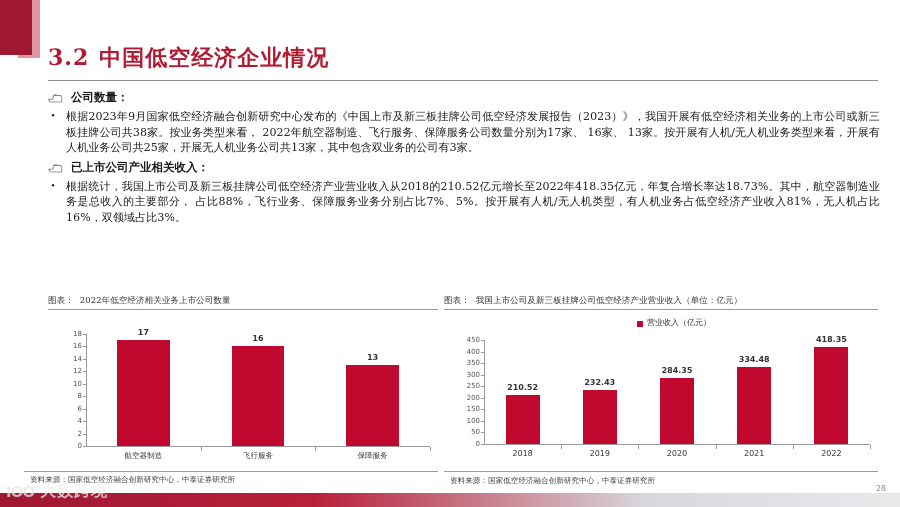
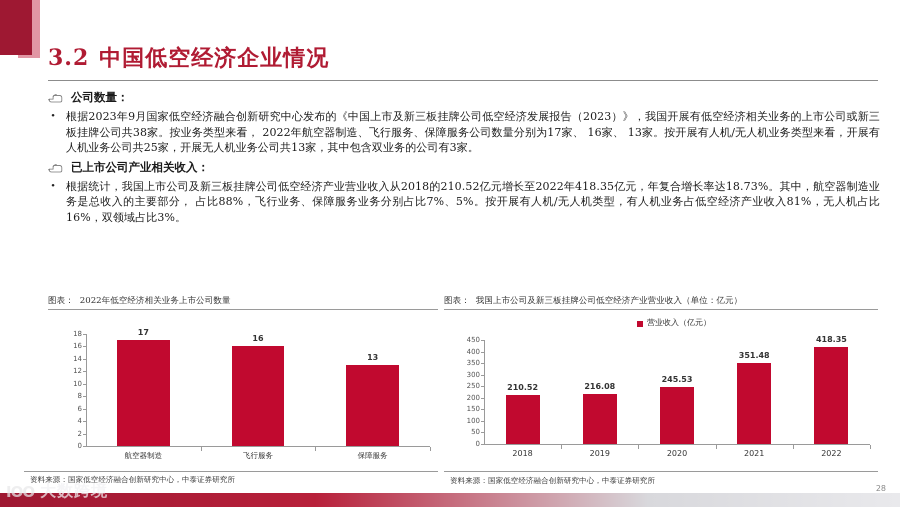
我国上市公司及新三板挂牌公司低空经济产业营业收入（单位：亿元）/2019: 232.43 -> 216.08
我国上市公司及新三板挂牌公司低空经济产业营业收入（单位：亿元）/2020: 284.35 -> 245.53
我国上市公司及新三板挂牌公司低空经济产业营业收入（单位：亿元）/2021: 334.48 -> 351.48
